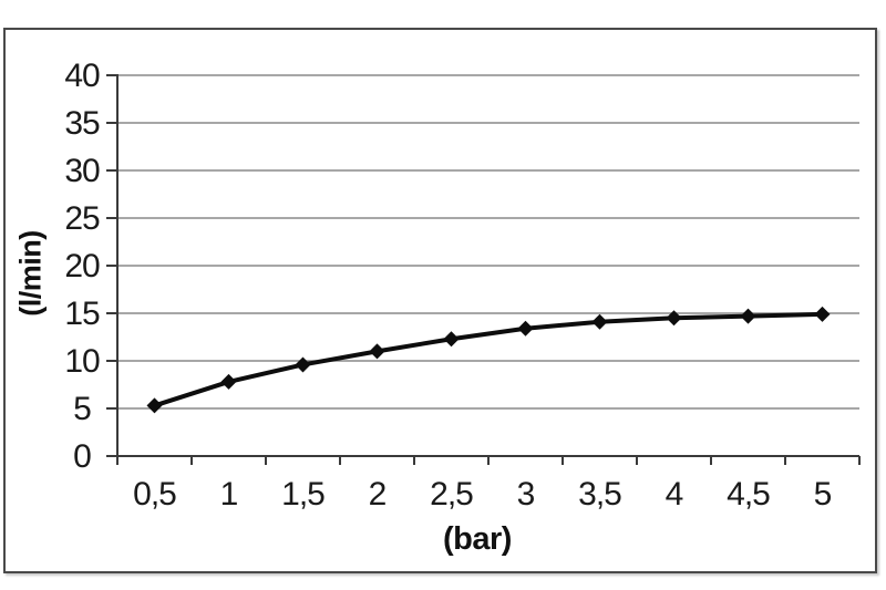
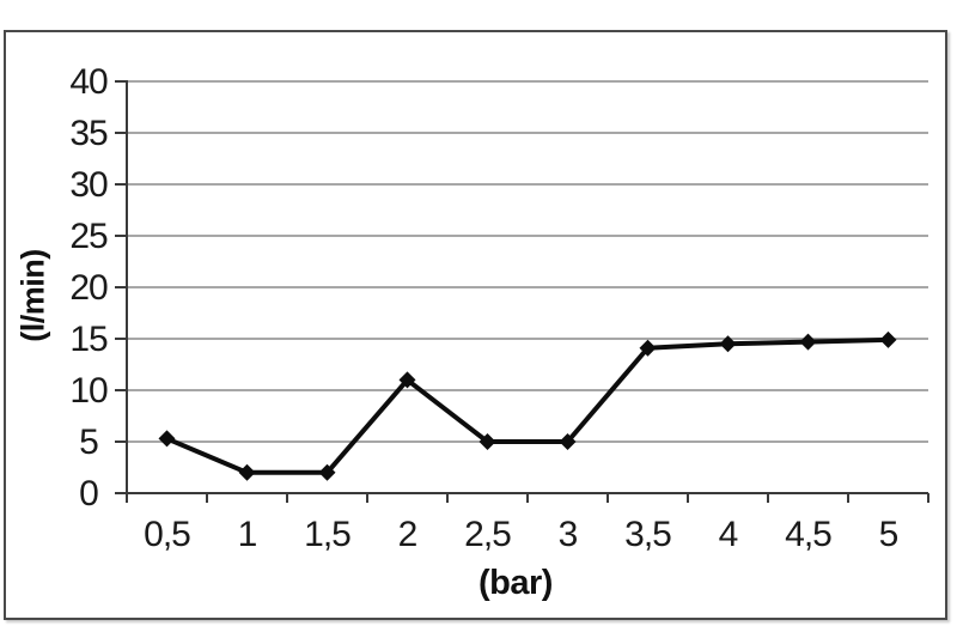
1: 8 -> 2
1,5: 10 -> 2
2,5: 12 -> 5
3: 13 -> 5
